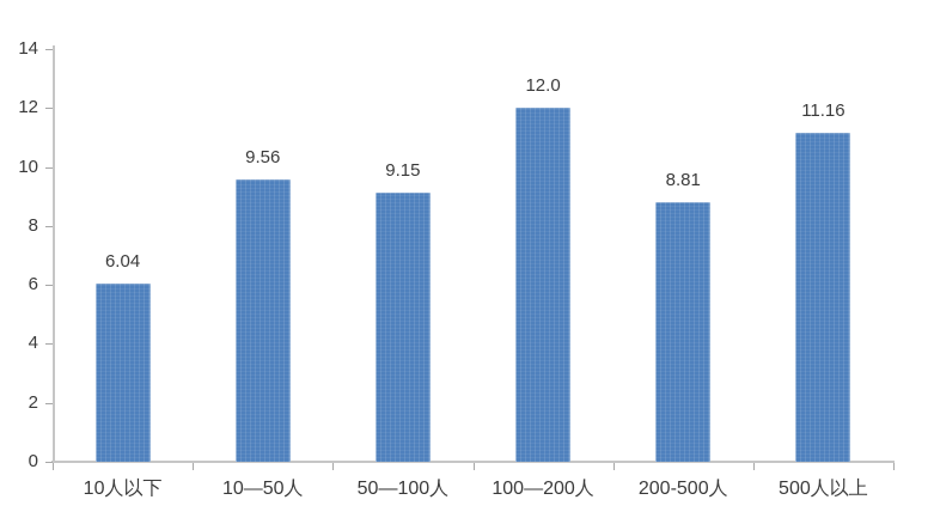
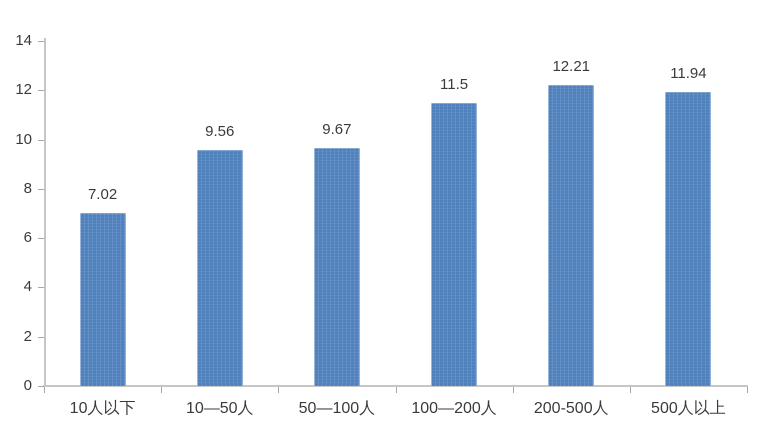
10人以下: 6.04 -> 7.02
50—100人: 9.15 -> 9.67
100—200人: 12.0 -> 11.5
200-500人: 8.81 -> 12.21
500人以上: 11.16 -> 11.94
